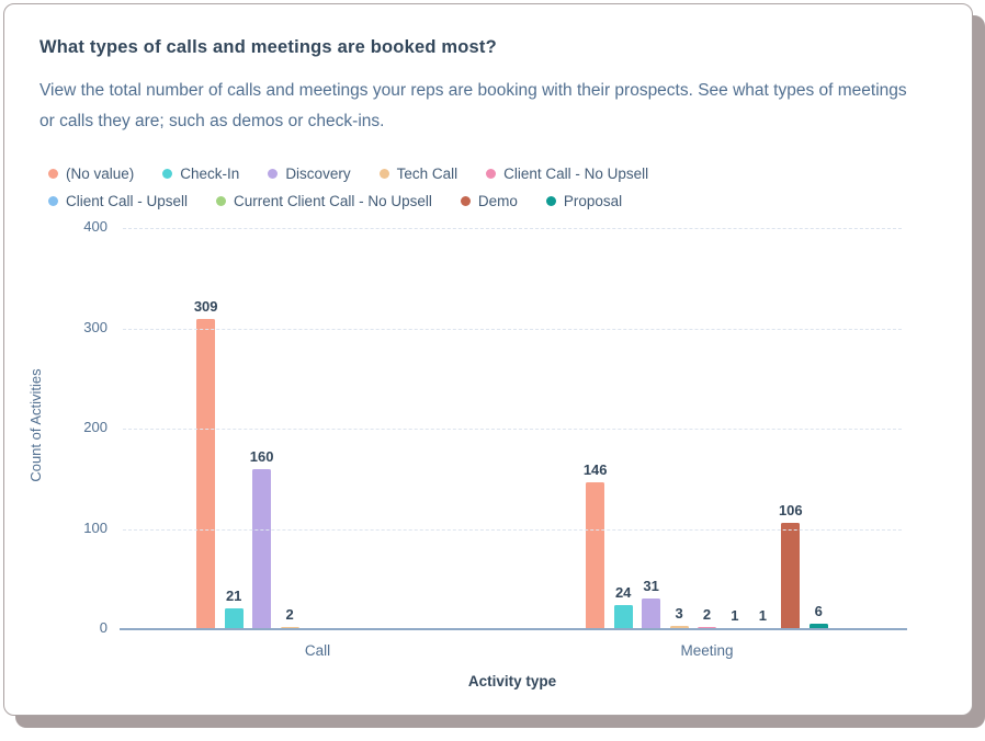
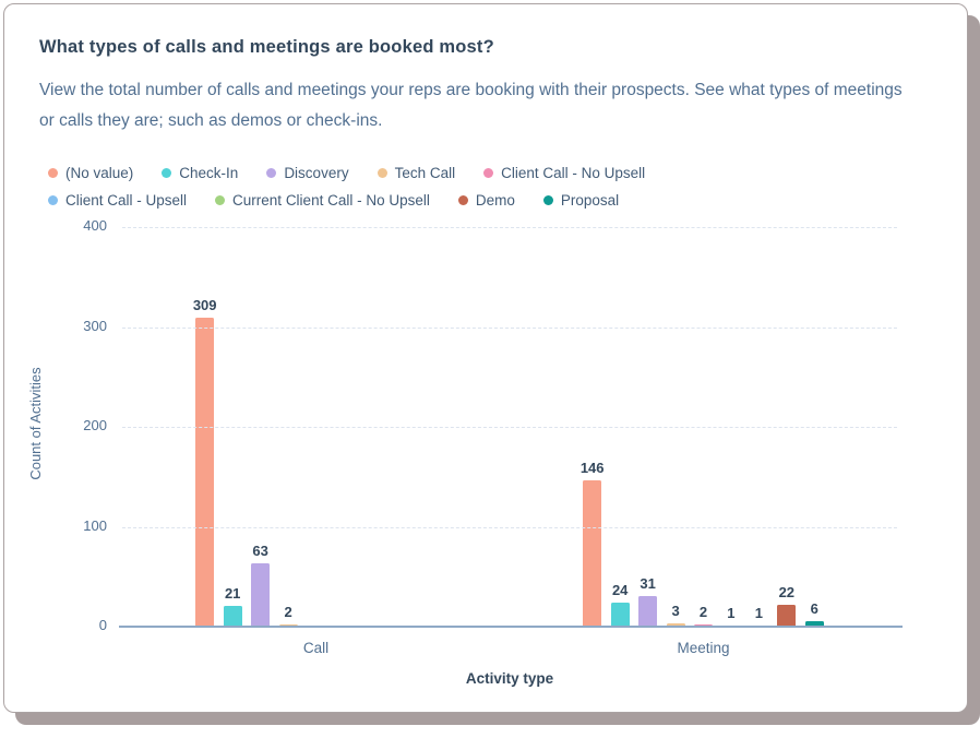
Discovery/Call: 160 -> 63
Demo/Meeting: 106 -> 22
